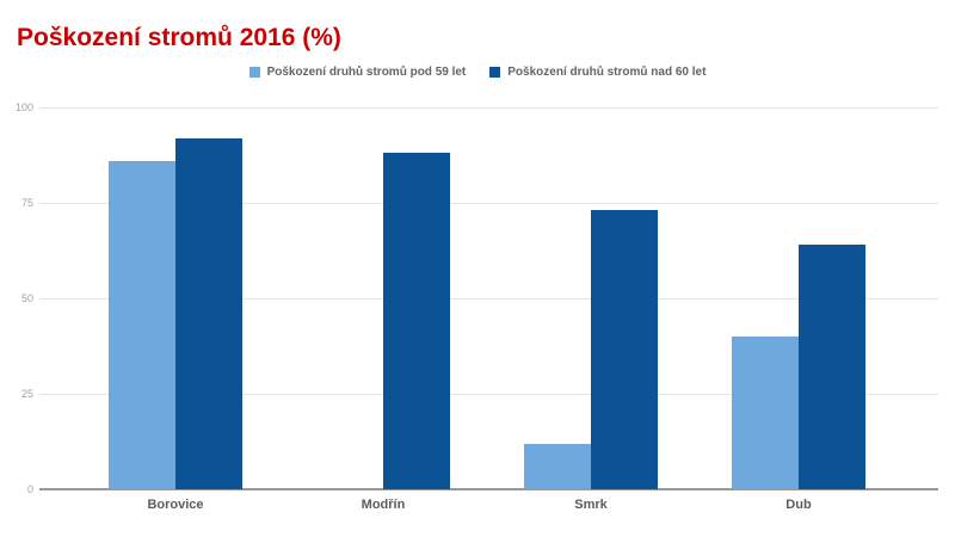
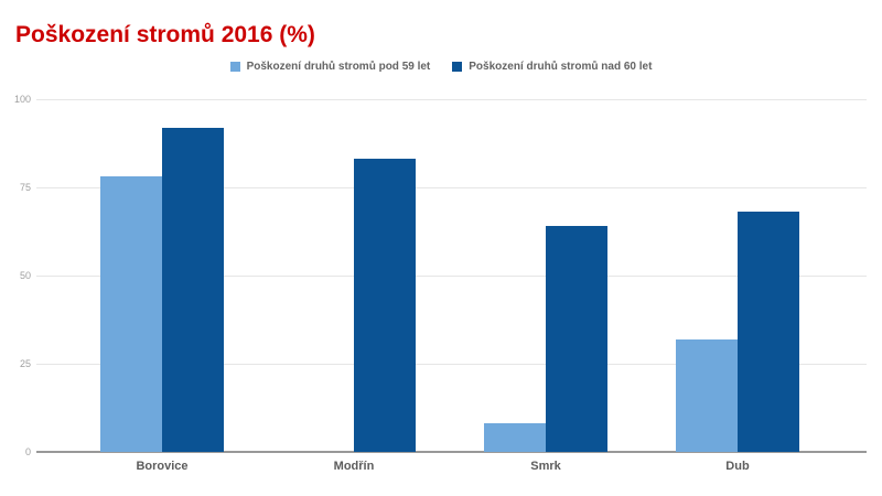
Poškození druhů stromů pod 59 let/Borovice: 86 -> 78
Poškození druhů stromů nad 60 let/Modřín: 88 -> 83
Poškození druhů stromů pod 59 let/Smrk: 12 -> 8
Poškození druhů stromů nad 60 let/Smrk: 73 -> 64
Poškození druhů stromů pod 59 let/Dub: 40 -> 32
Poškození druhů stromů nad 60 let/Dub: 64 -> 68
